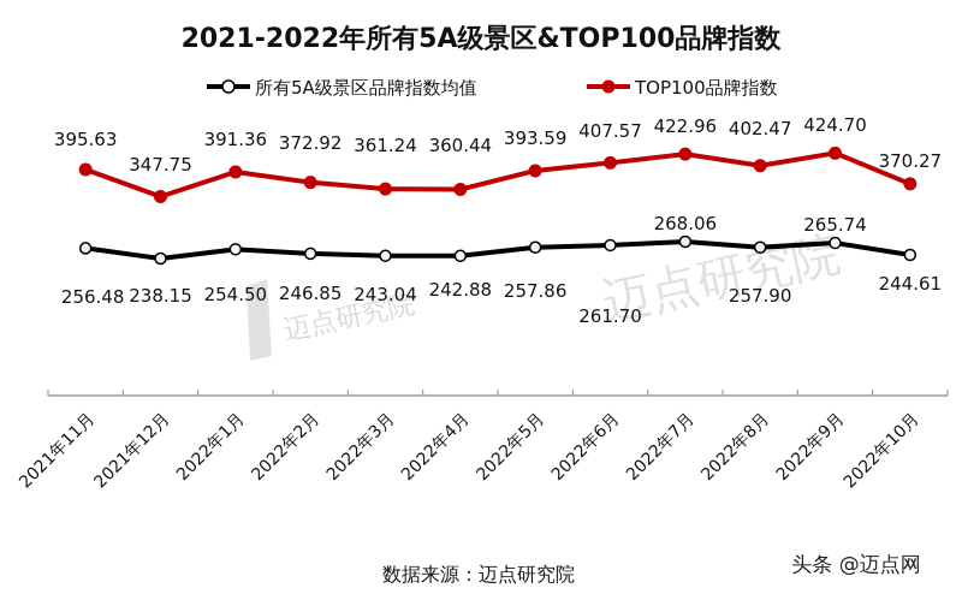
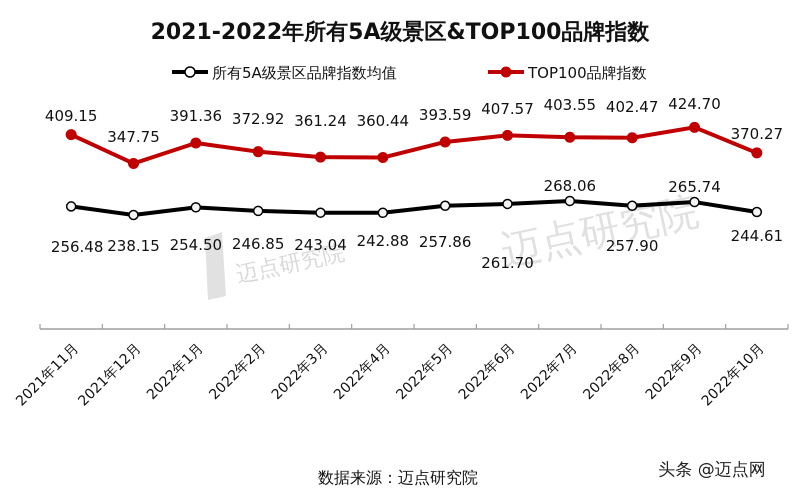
TOP100品牌指数/2021年11月: 395.63 -> 409.15
TOP100品牌指数/2022年7月: 422.96 -> 403.55
